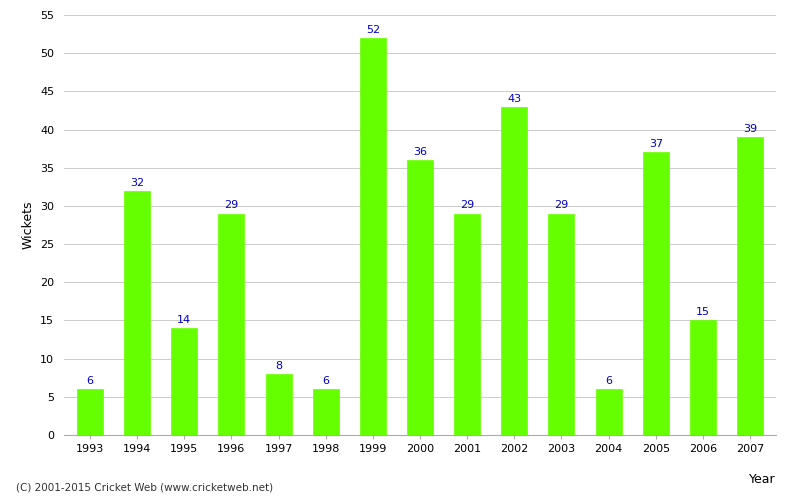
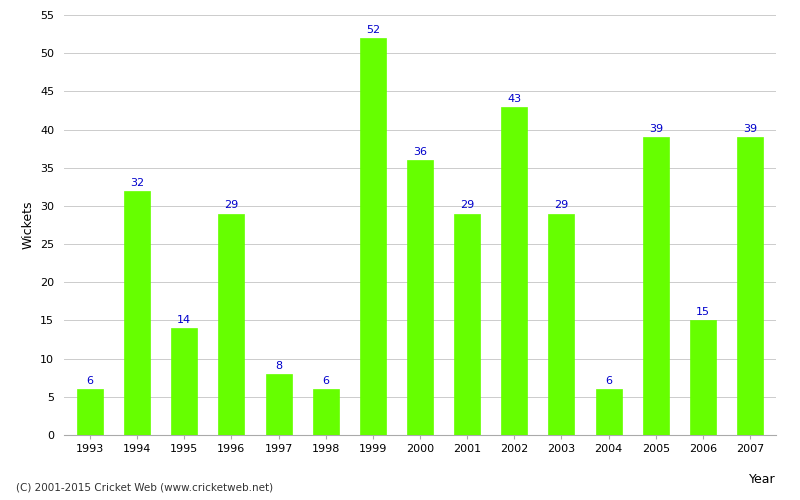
2005: 37 -> 39
